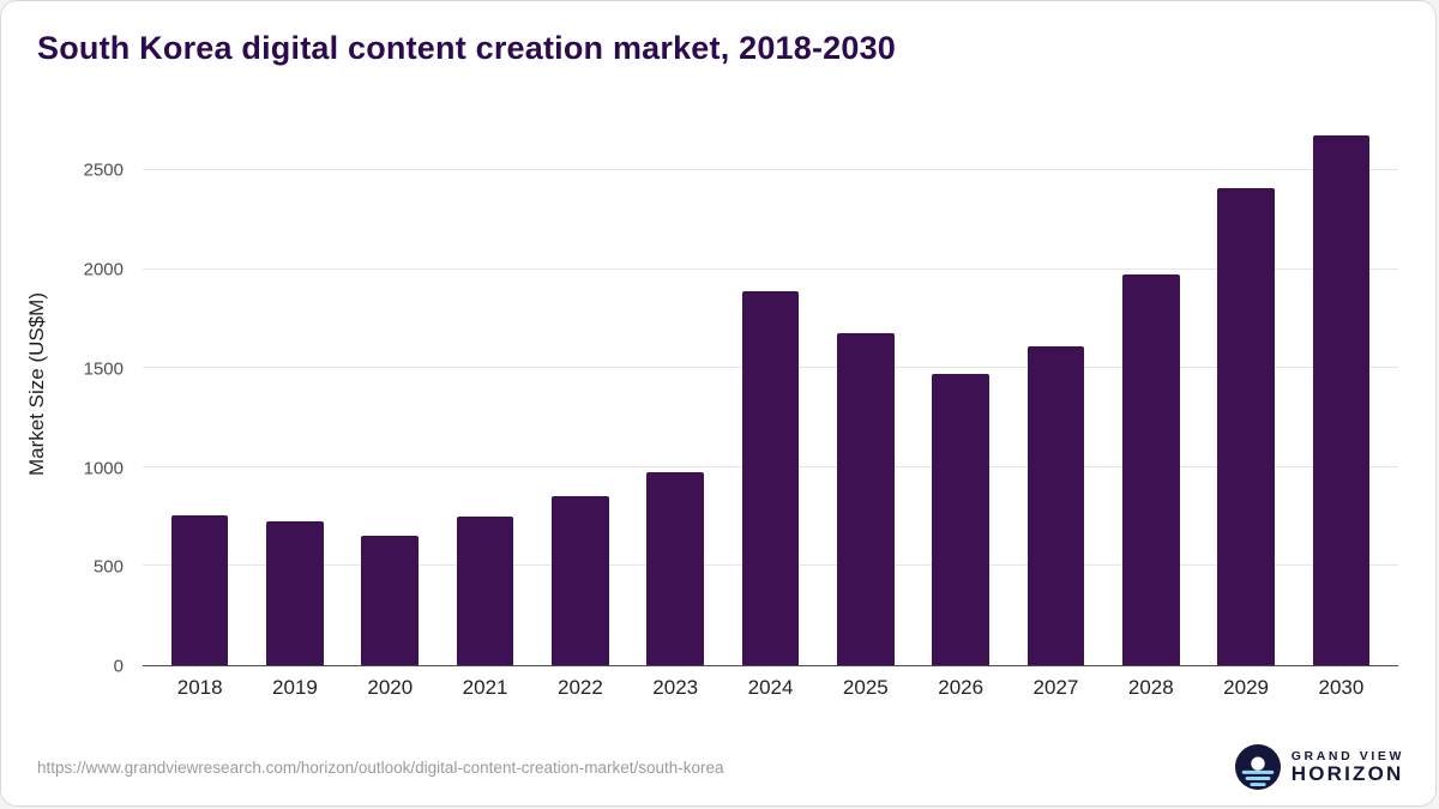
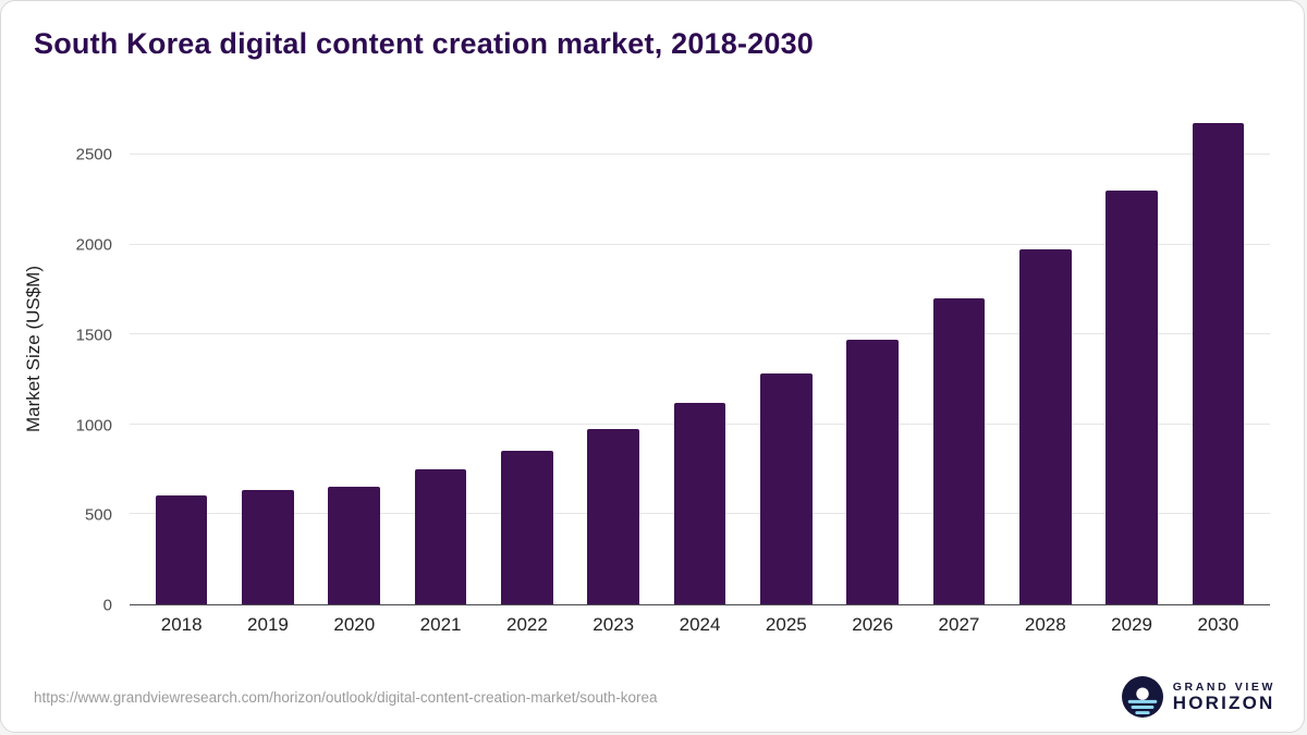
2018: 760 -> 600
2019: 730 -> 640
2024: 1890 -> 1120
2025: 1680 -> 1280
2027: 1610 -> 1700
2029: 2410 -> 2300
